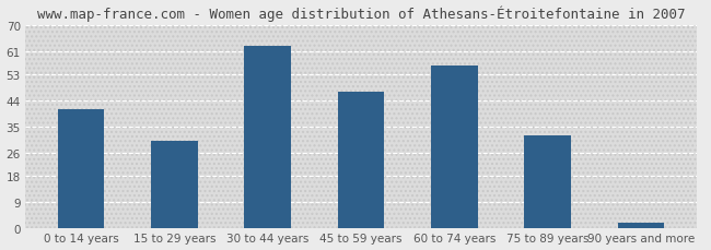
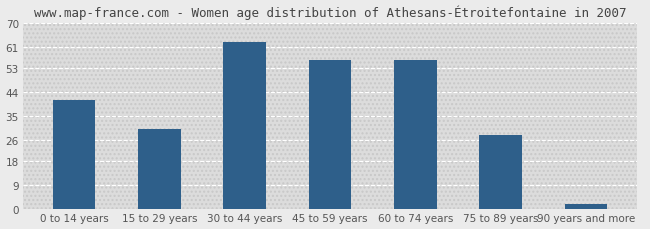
45 to 59 years: 47 -> 56
75 to 89 years: 32 -> 28
